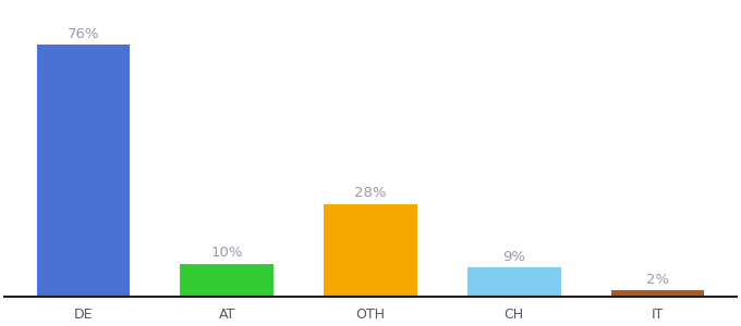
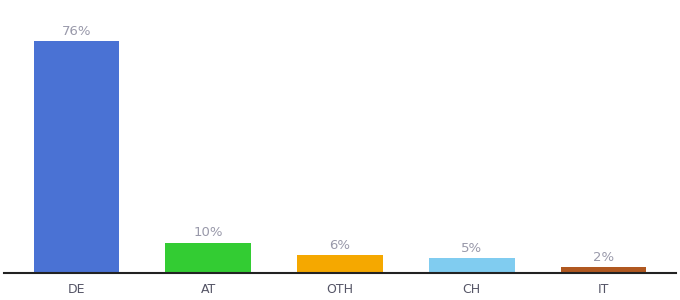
OTH: 28% -> 6%
CH: 9% -> 5%
